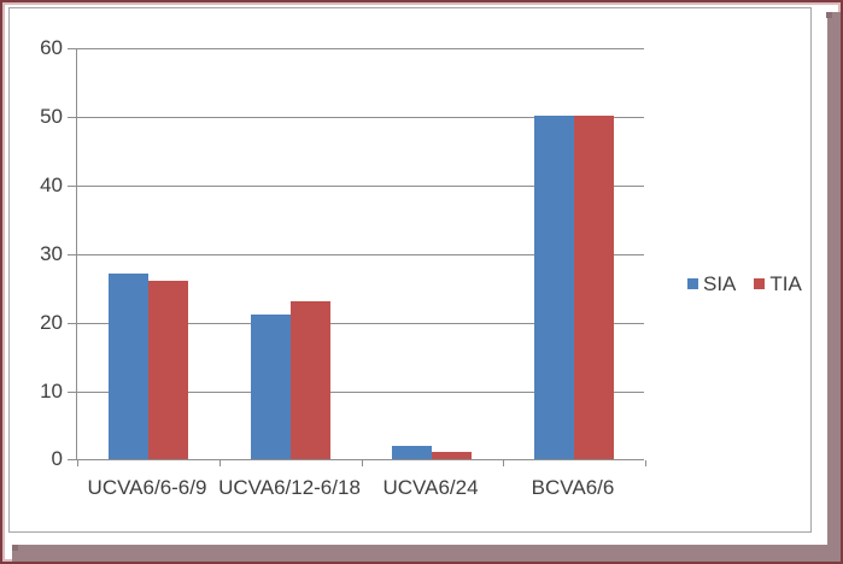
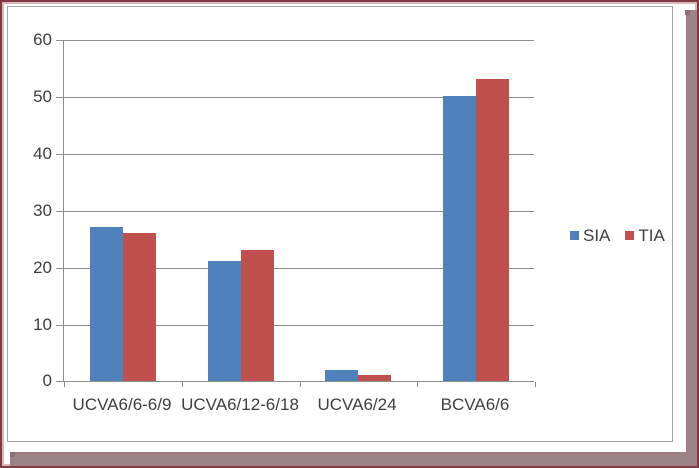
TIA/BCVA6/6: 50 -> 53
